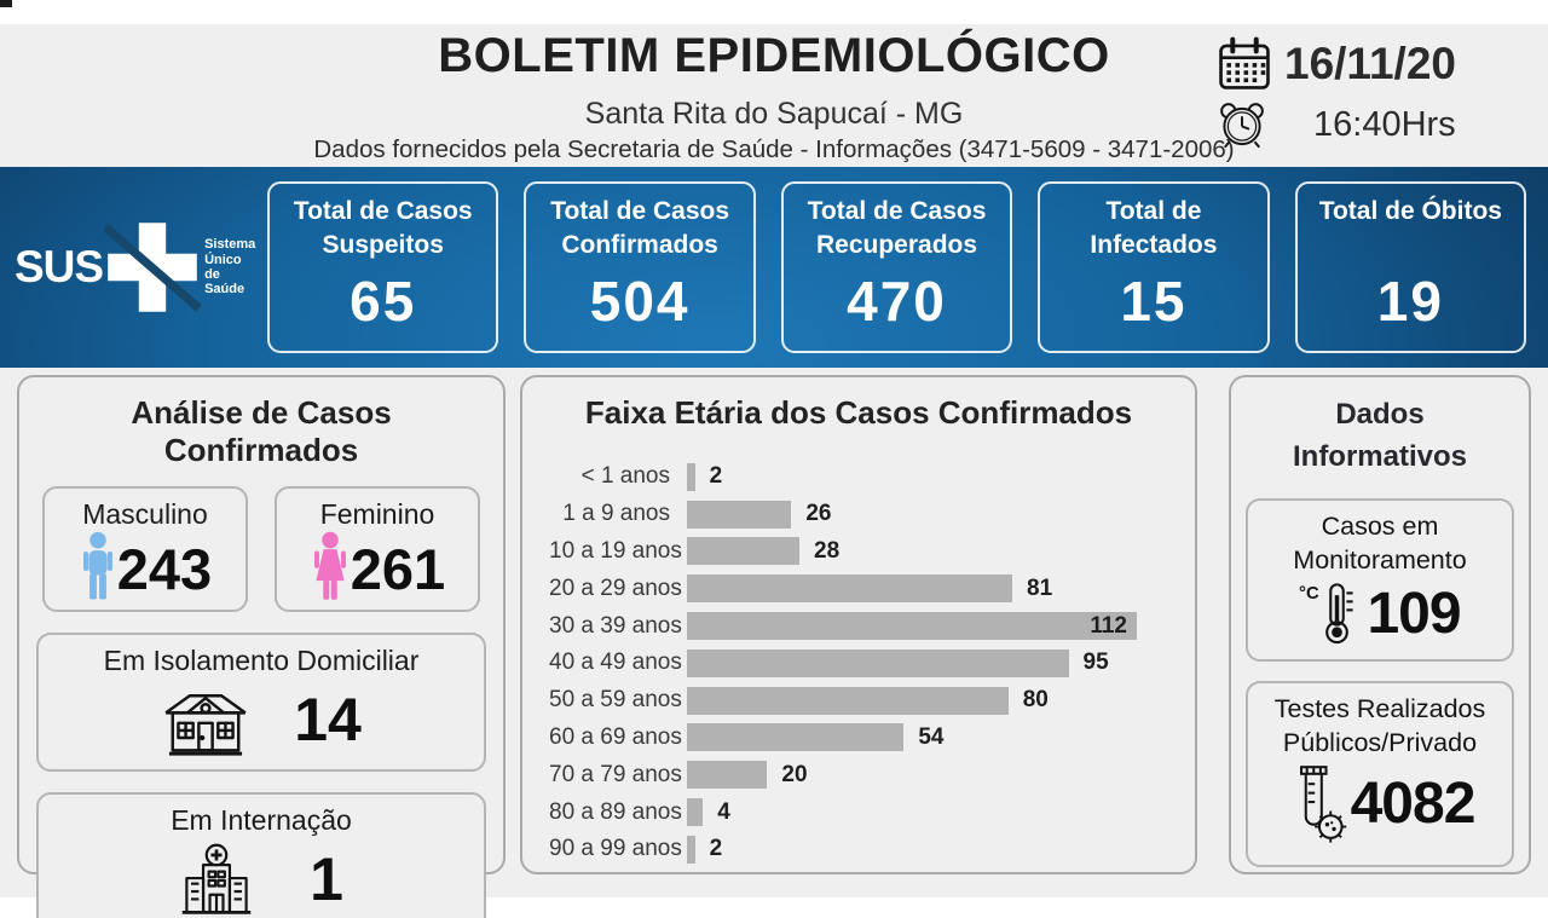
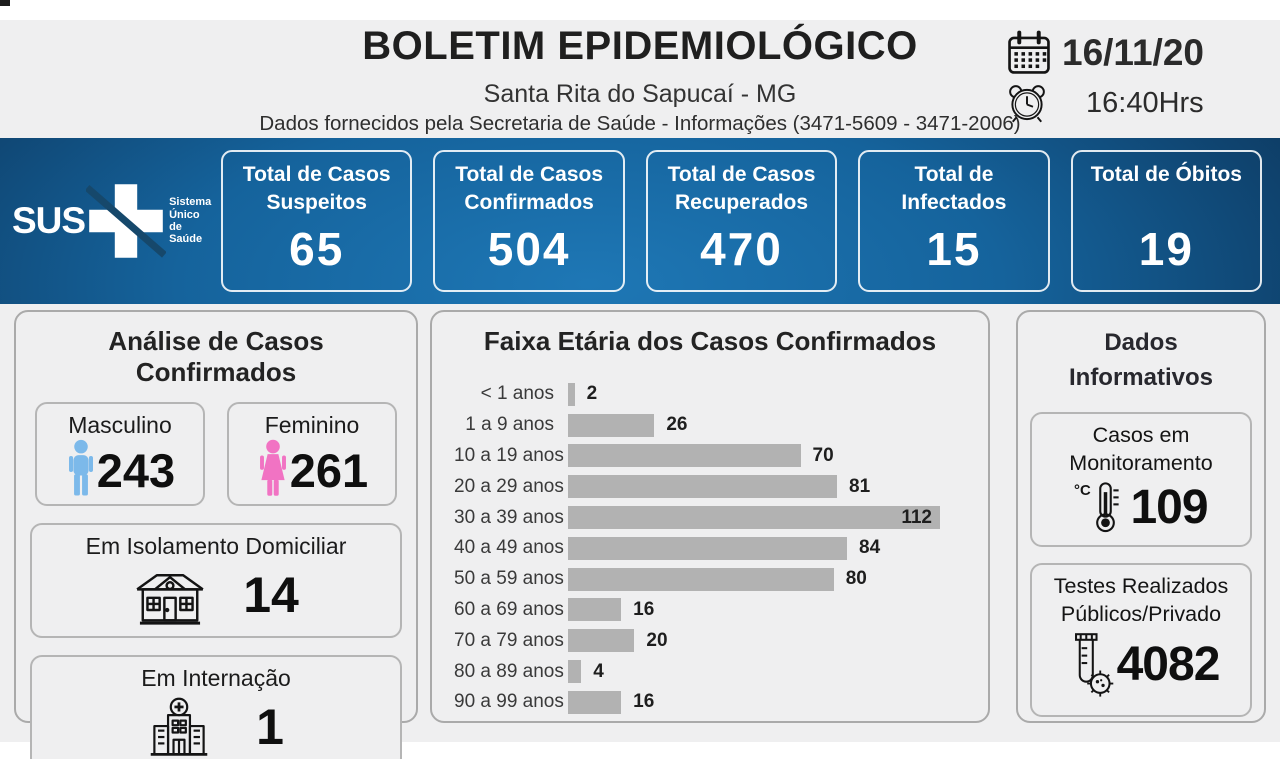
10 a 19 anos: 28 -> 70
40 a 49 anos: 95 -> 84
60 a 69 anos: 54 -> 16
90 a 99 anos: 2 -> 16
